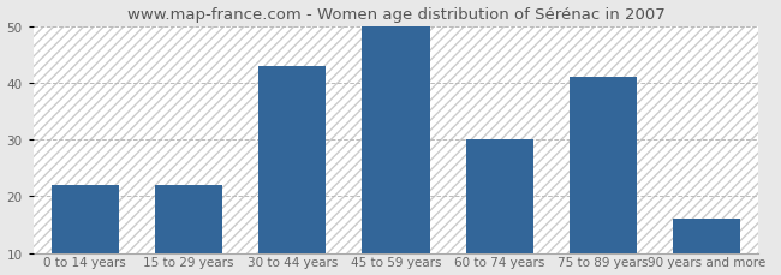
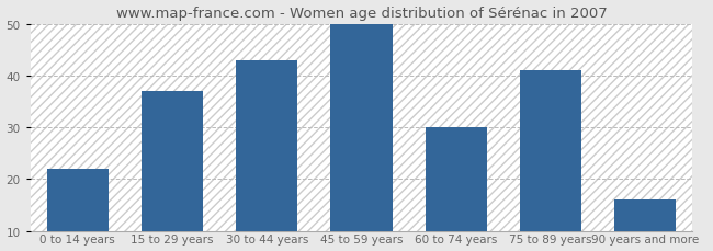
15 to 29 years: 22 -> 37
